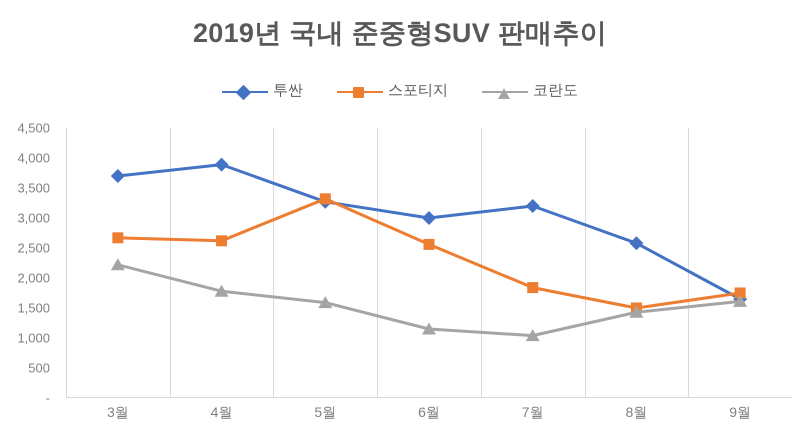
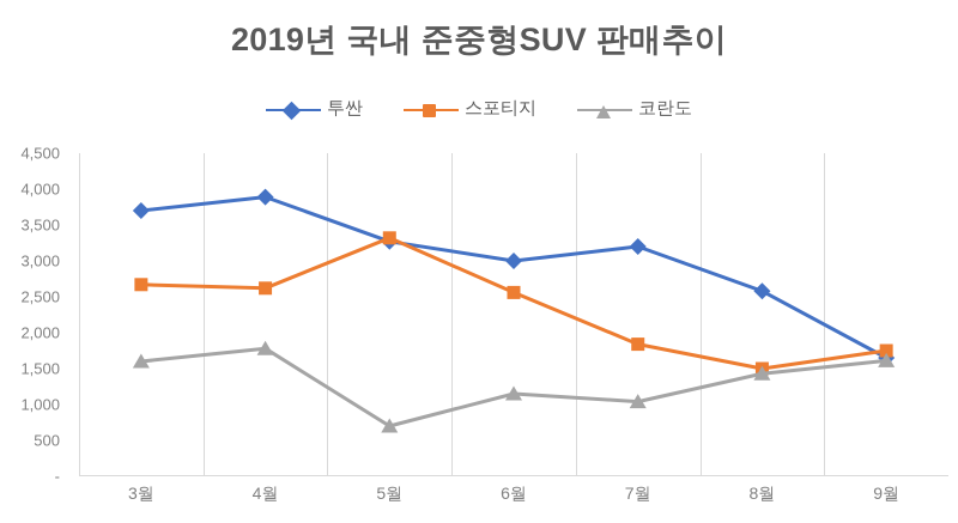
코란도/3월: 2200 -> 1600
코란도/5월: 1600 -> 700
